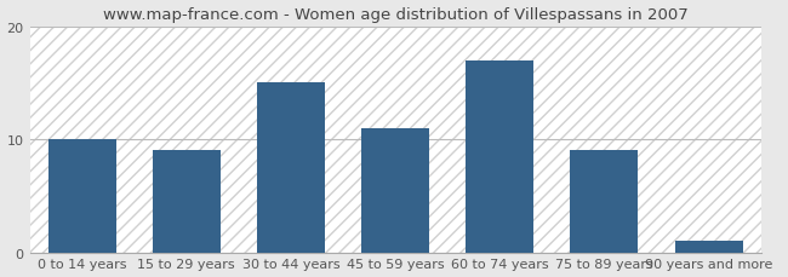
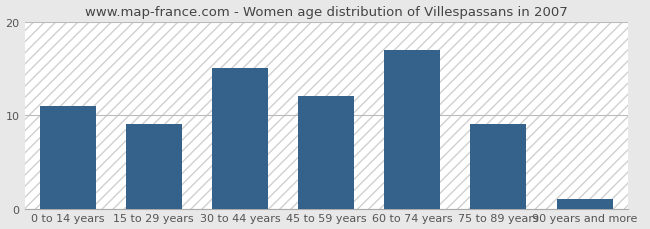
0 to 14 years: 10 -> 11
45 to 59 years: 11 -> 12
